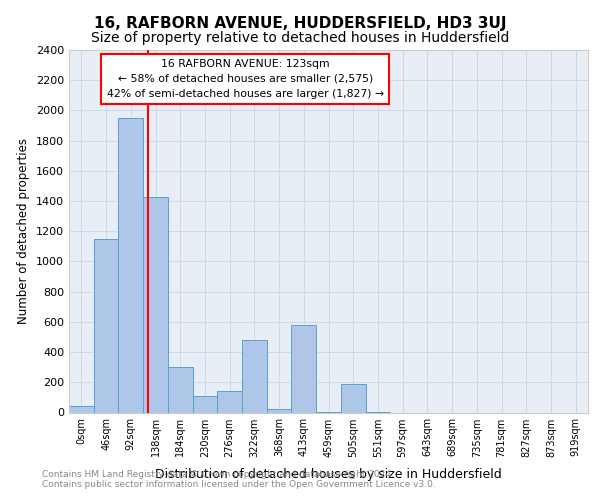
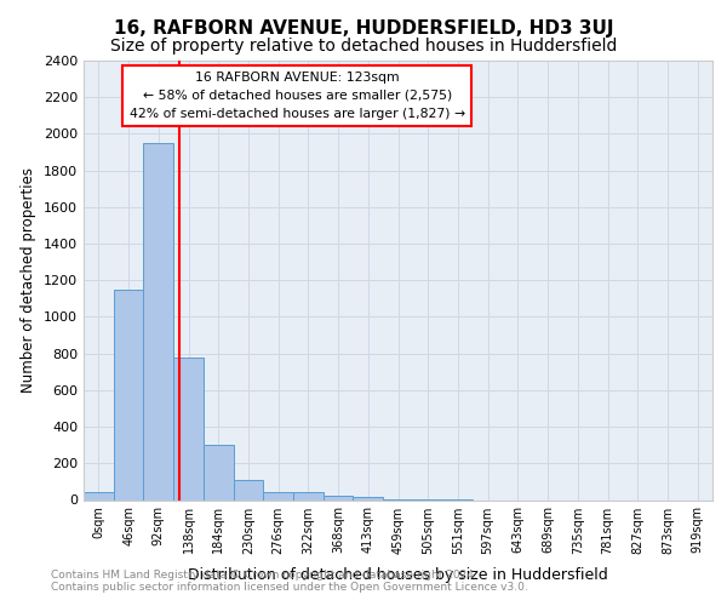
138sqm: 1430 -> 780
276sqm: 140 -> 40
322sqm: 480 -> 40
413sqm: 580 -> 20
505sqm: 190 -> 0
